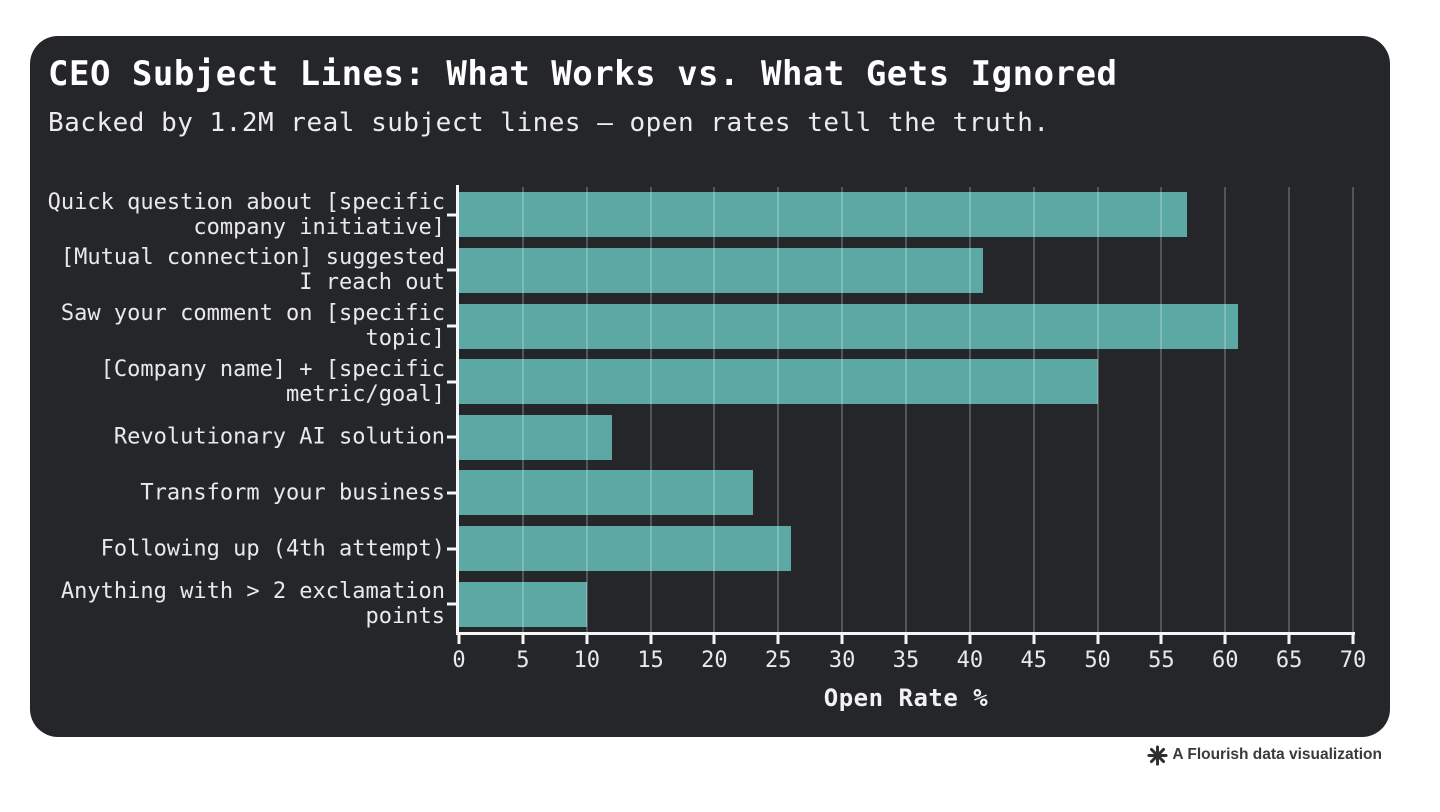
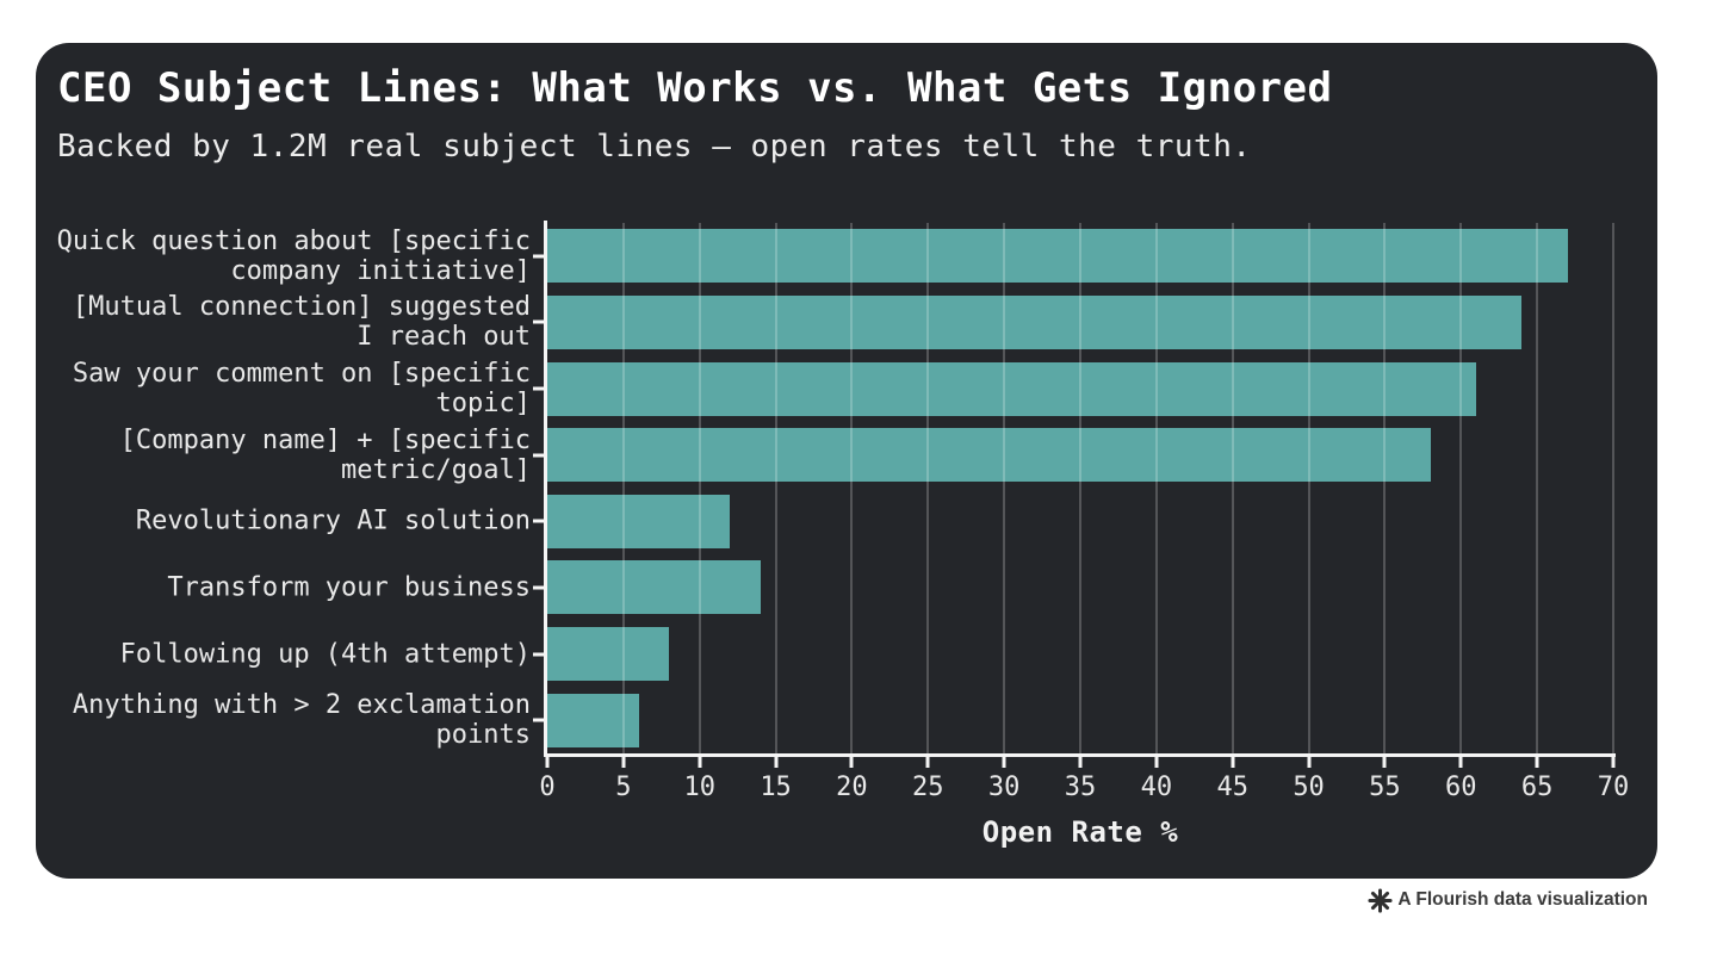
Quick question about [specific company initiative]: 57 -> 67
[Mutual connection] suggested I reach out: 41 -> 64
[Company name] + [specific metric/goal]: 50 -> 58
Transform your business: 23 -> 14
Following up (4th attempt): 26 -> 8
Anything with > 2 exclamation points: 10 -> 6
